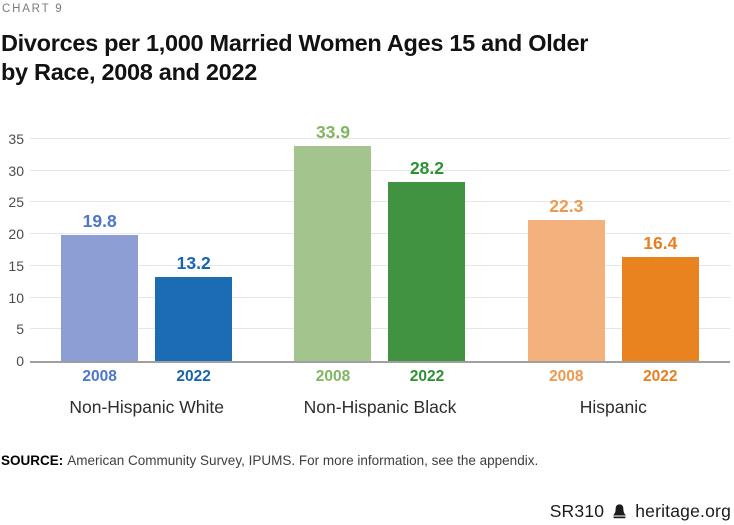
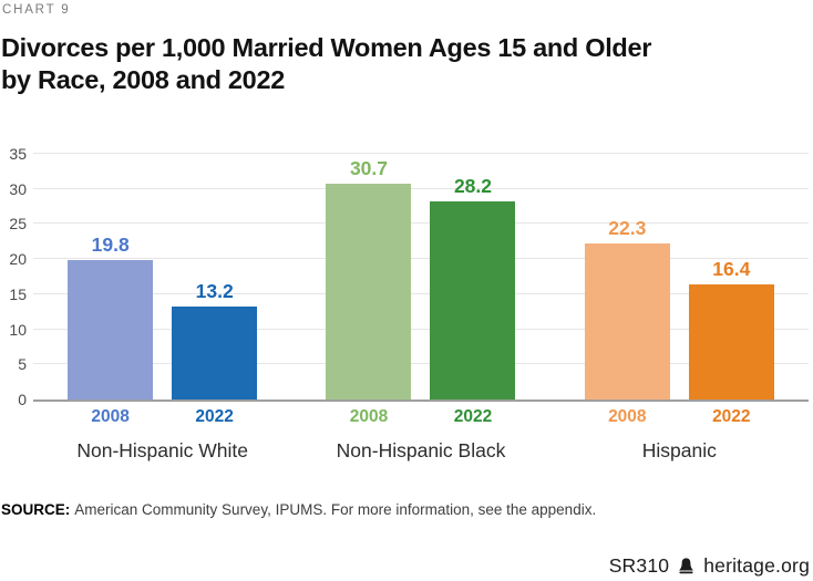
2008/Non-Hispanic Black: 33.9 -> 30.7
